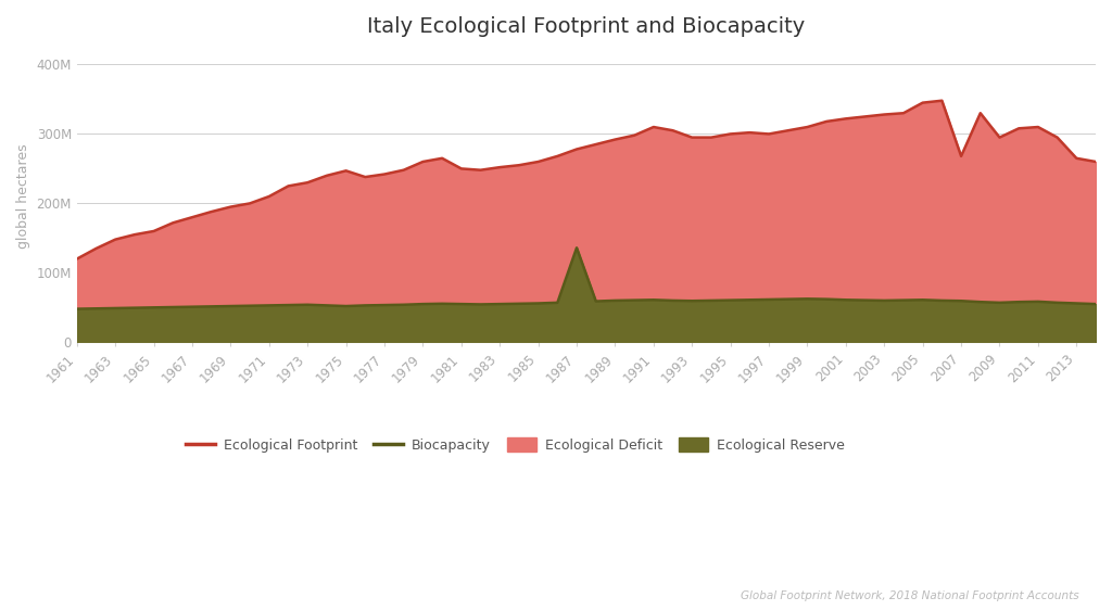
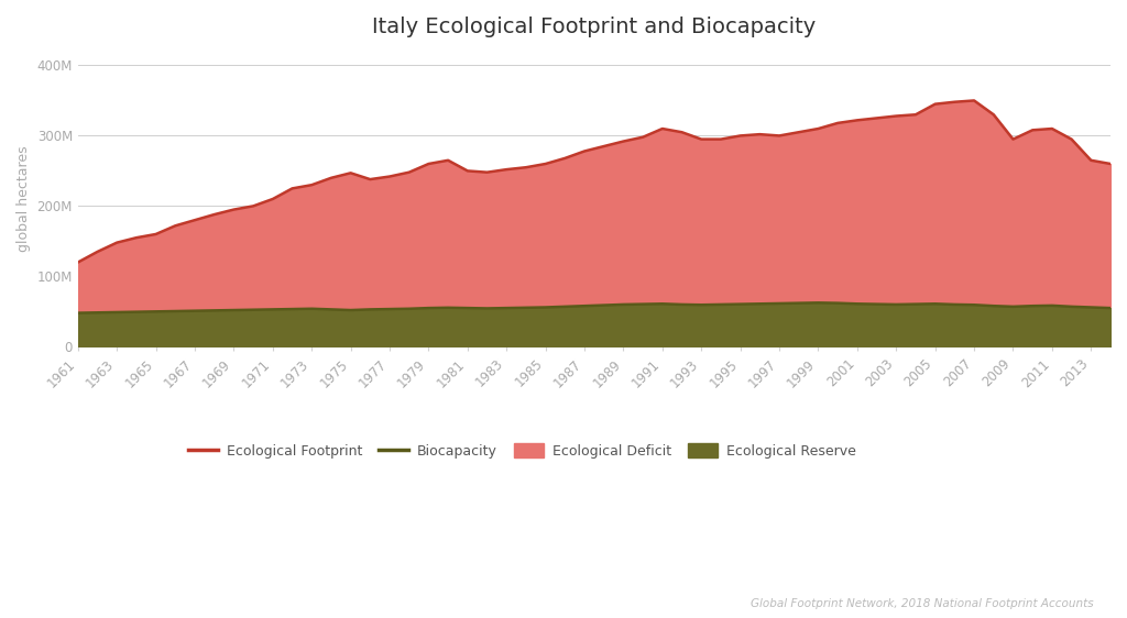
Biocapacity/1987: 136M -> 58M
Ecological Footprint/2007: 268M -> 350M
